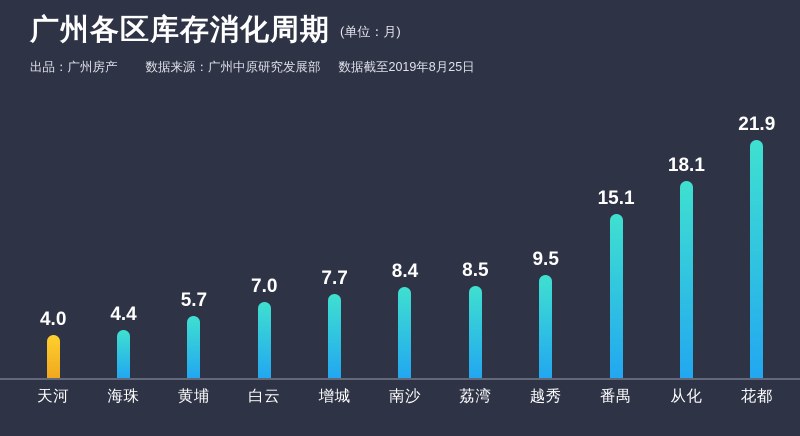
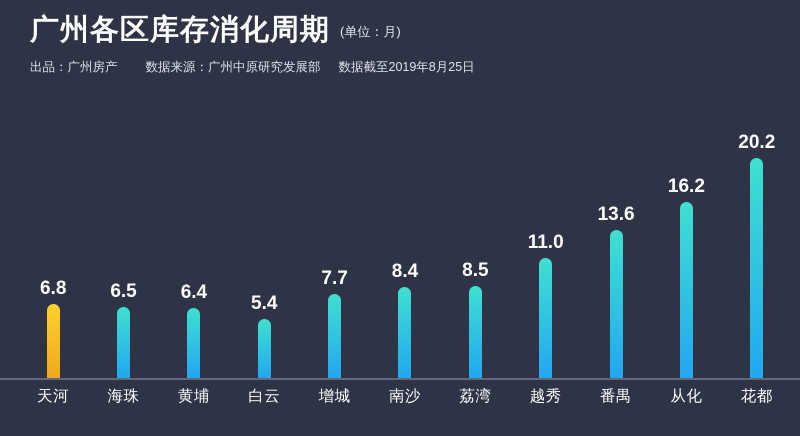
天河: 4.0 -> 6.8
海珠: 4.4 -> 6.5
黄埔: 5.7 -> 6.4
白云: 7.0 -> 5.4
越秀: 9.5 -> 11.0
番禺: 15.1 -> 13.6
从化: 18.1 -> 16.2
花都: 21.9 -> 20.2
